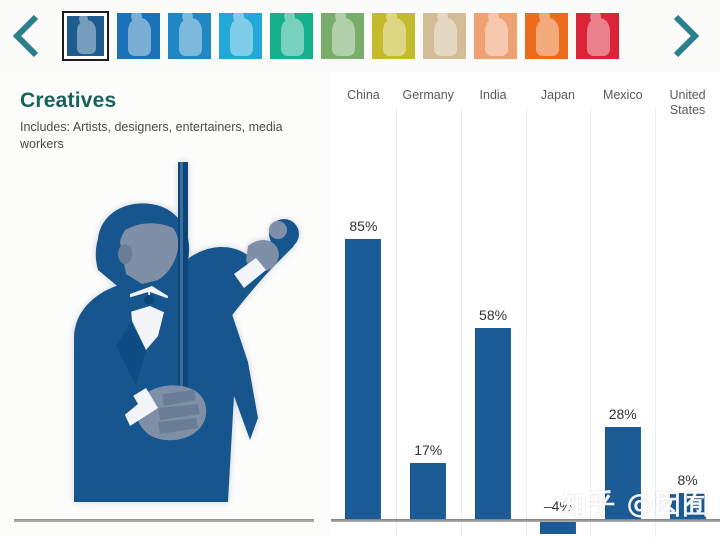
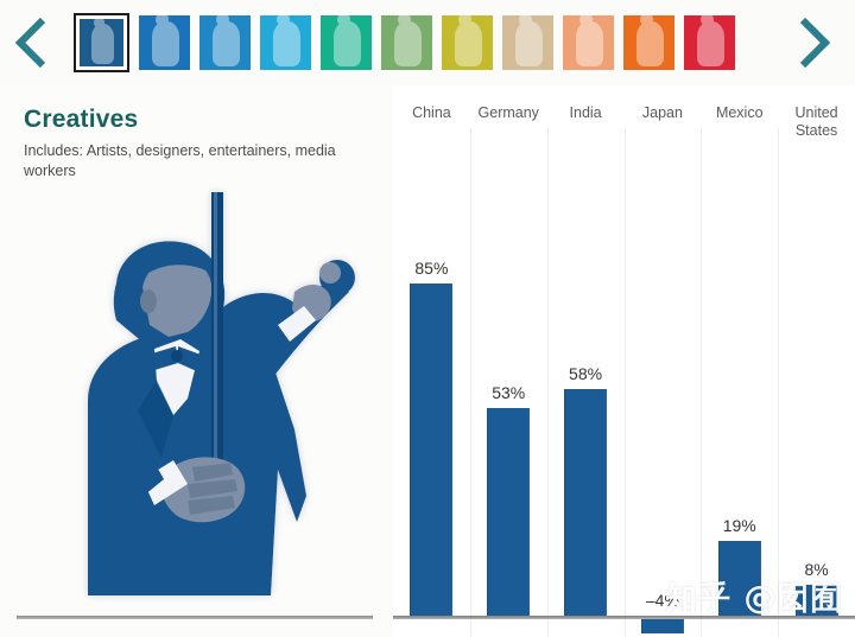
Germany: 17% -> 53%
Mexico: 28% -> 19%
